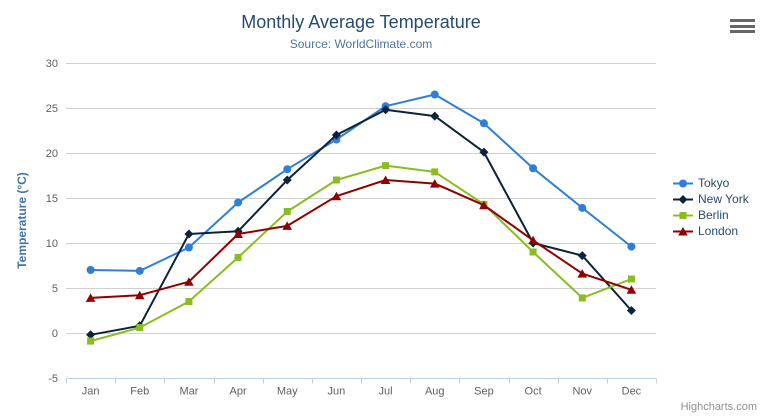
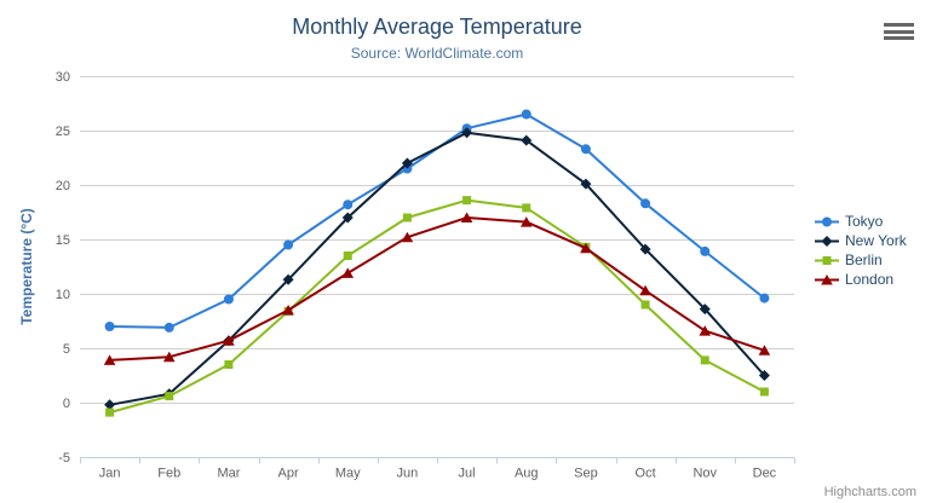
New York/Mar: 11 -> 6
London/Apr: 11 -> 8
New York/Oct: 10 -> 14
Berlin/Dec: 6 -> 1
